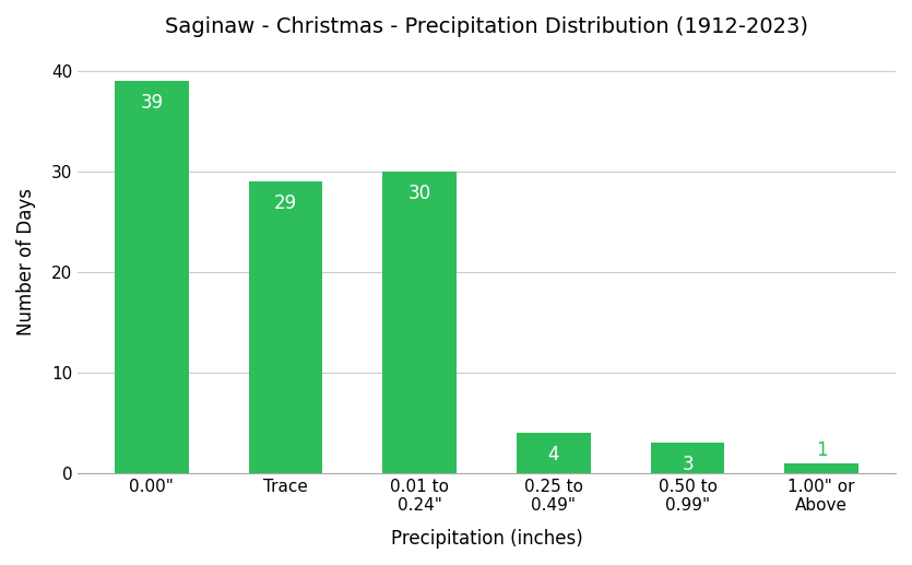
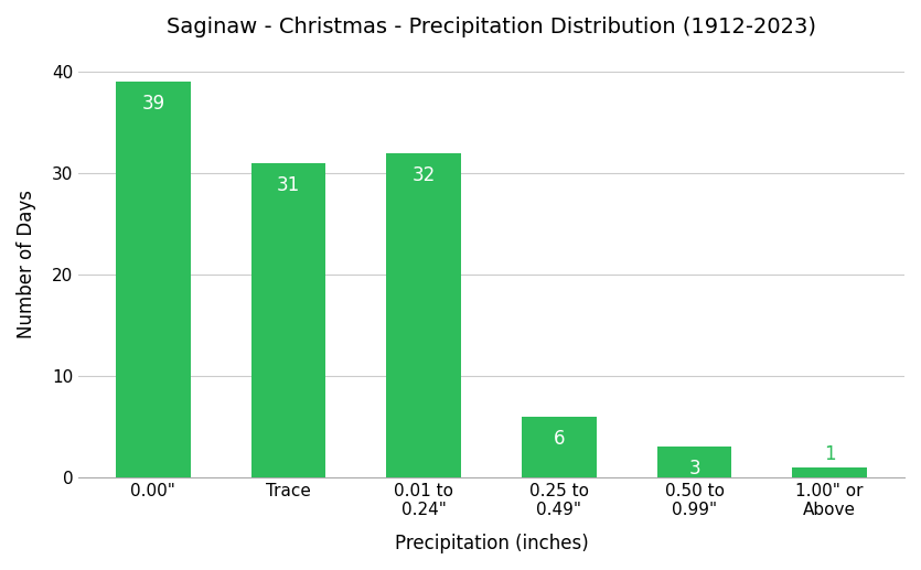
Trace: 29 -> 31
0.01 to 0.24": 30 -> 32
0.25 to 0.49": 4 -> 6
